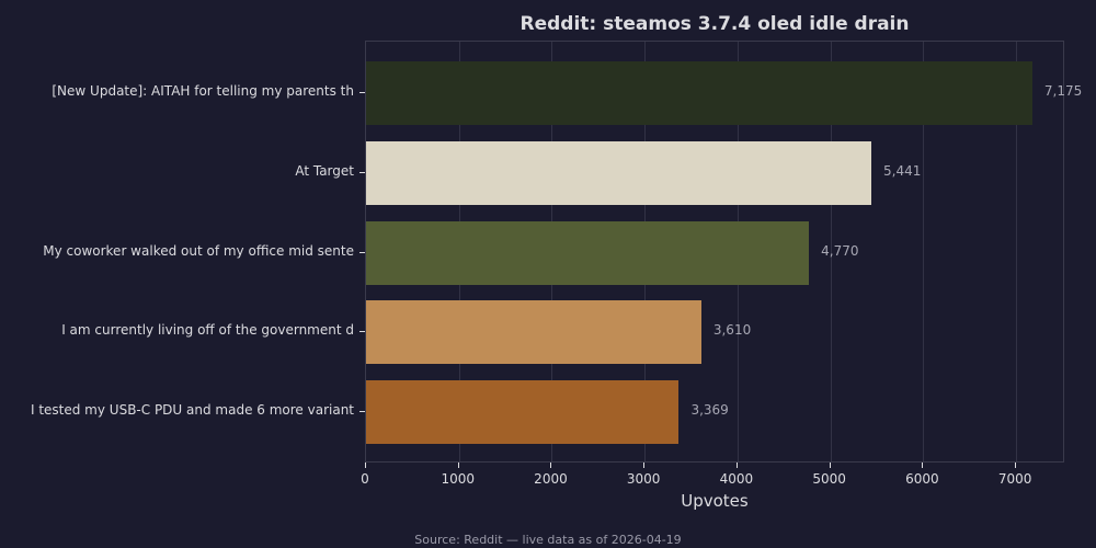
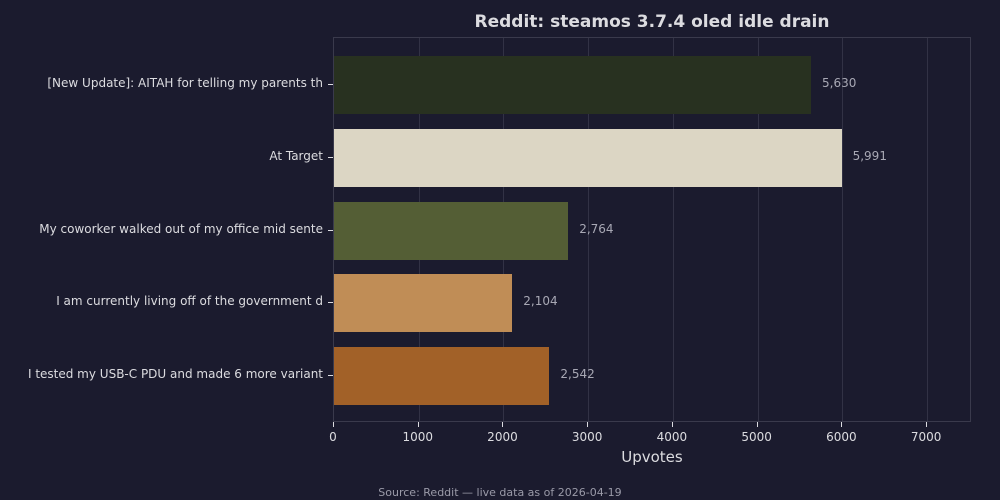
[New Update]: AITAH for telling my parents th: 7,175 -> 5,630
At Target: 5,441 -> 5,991
My coworker walked out of my office mid sente: 4,770 -> 2,764
I am currently living off of the government d: 3,610 -> 2,104
I tested my USB-C PDU and made 6 more variant: 3,369 -> 2,542
